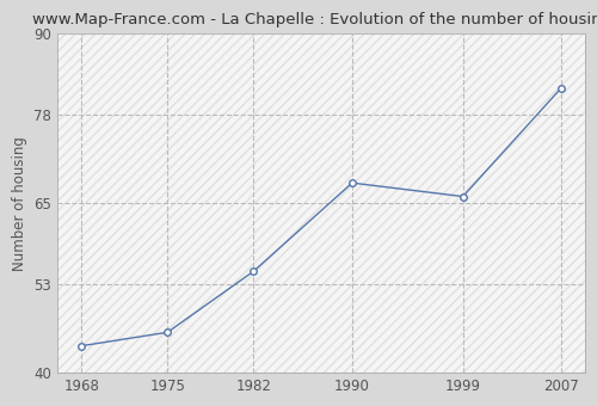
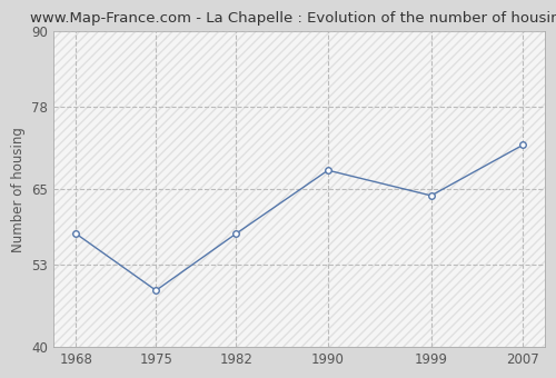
1968: 44 -> 58
1975: 46 -> 49
1982: 55 -> 58
1999: 66 -> 64
2007: 82 -> 72
